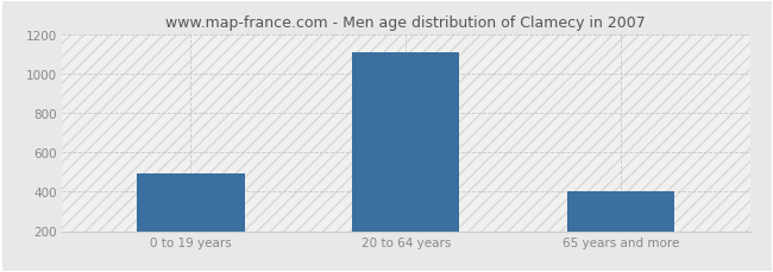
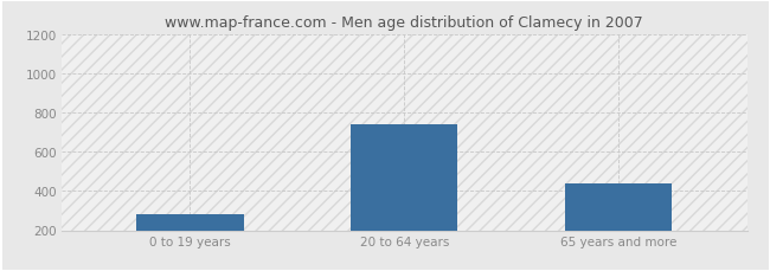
0 to 19 years: 490 -> 280
20 to 64 years: 1110 -> 740
65 years and more: 400 -> 440
